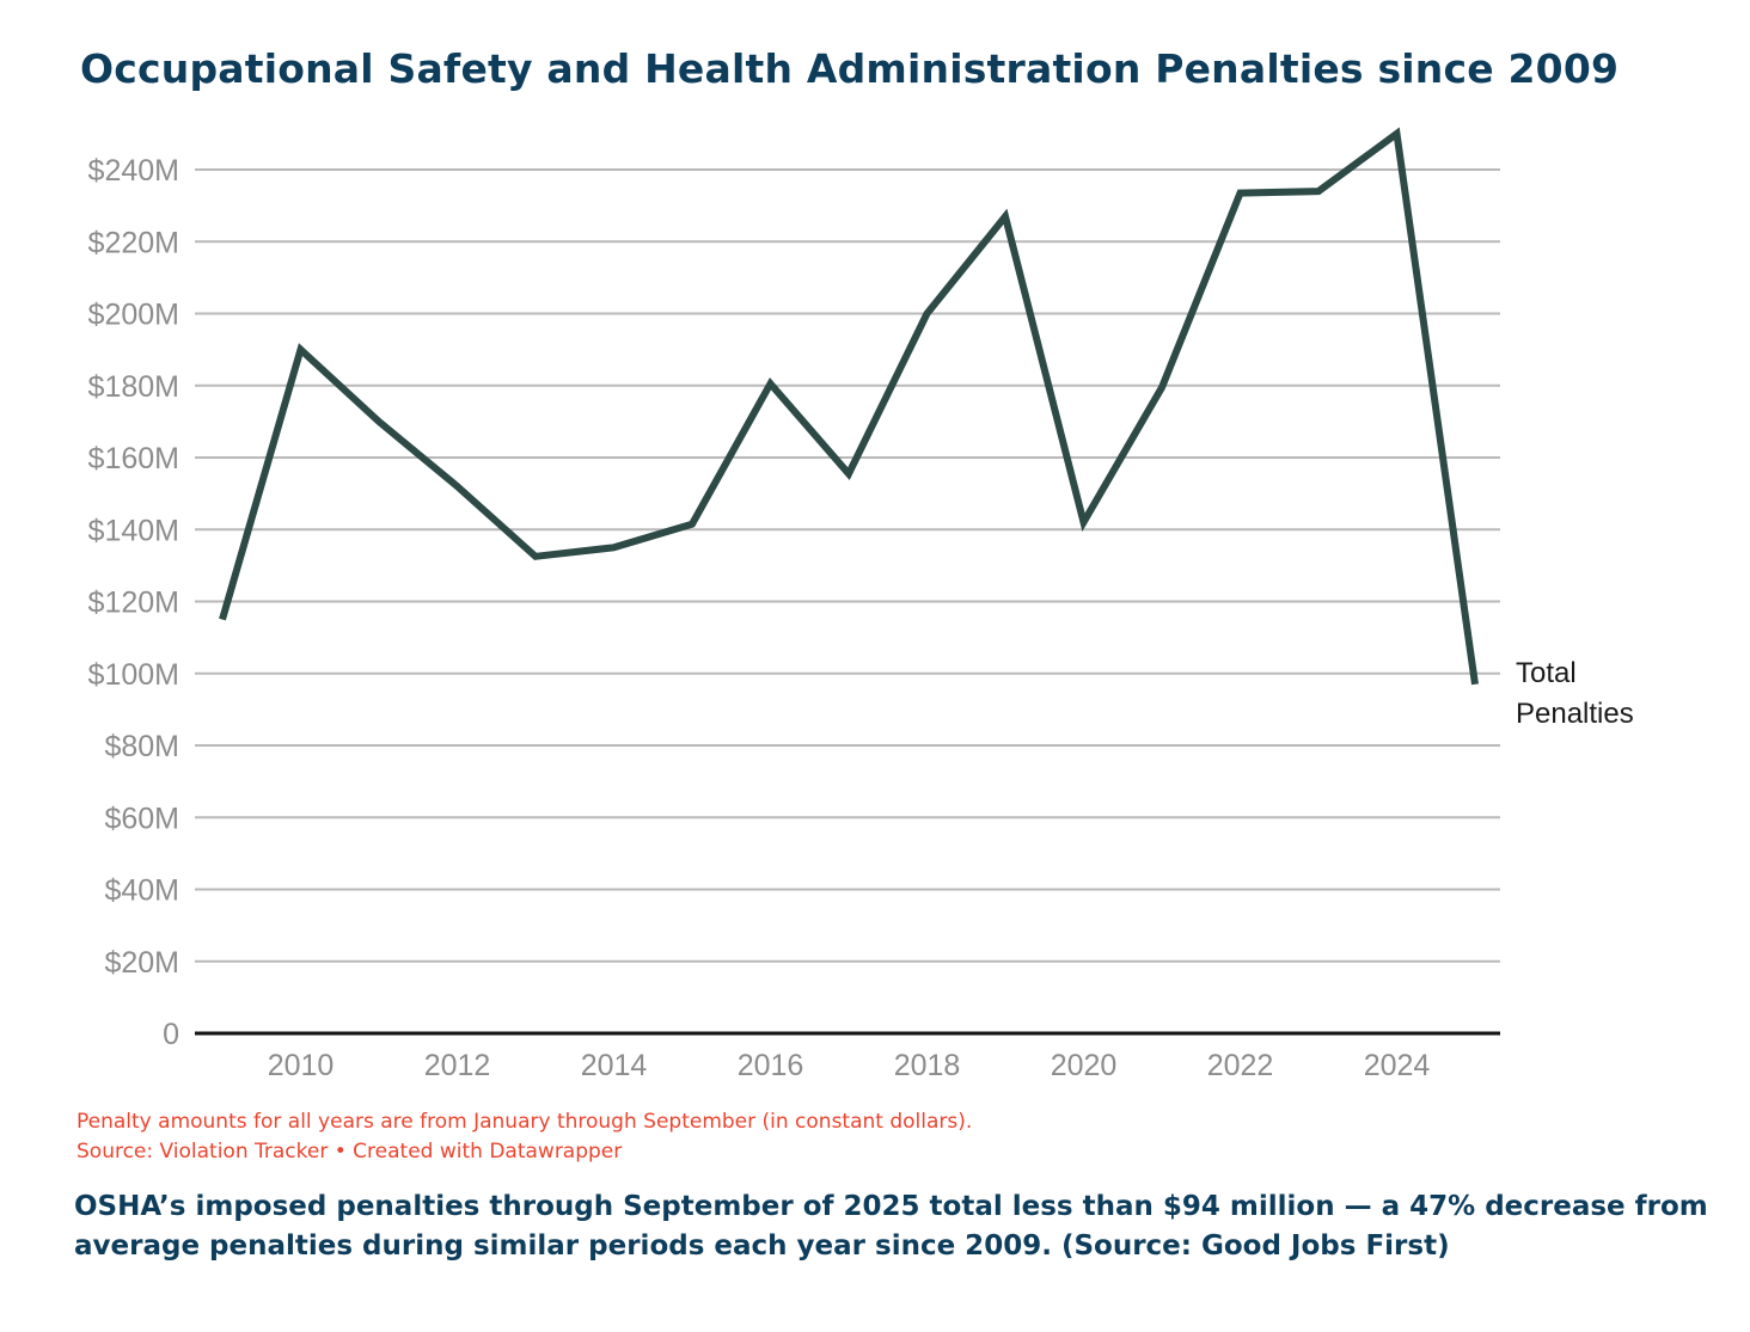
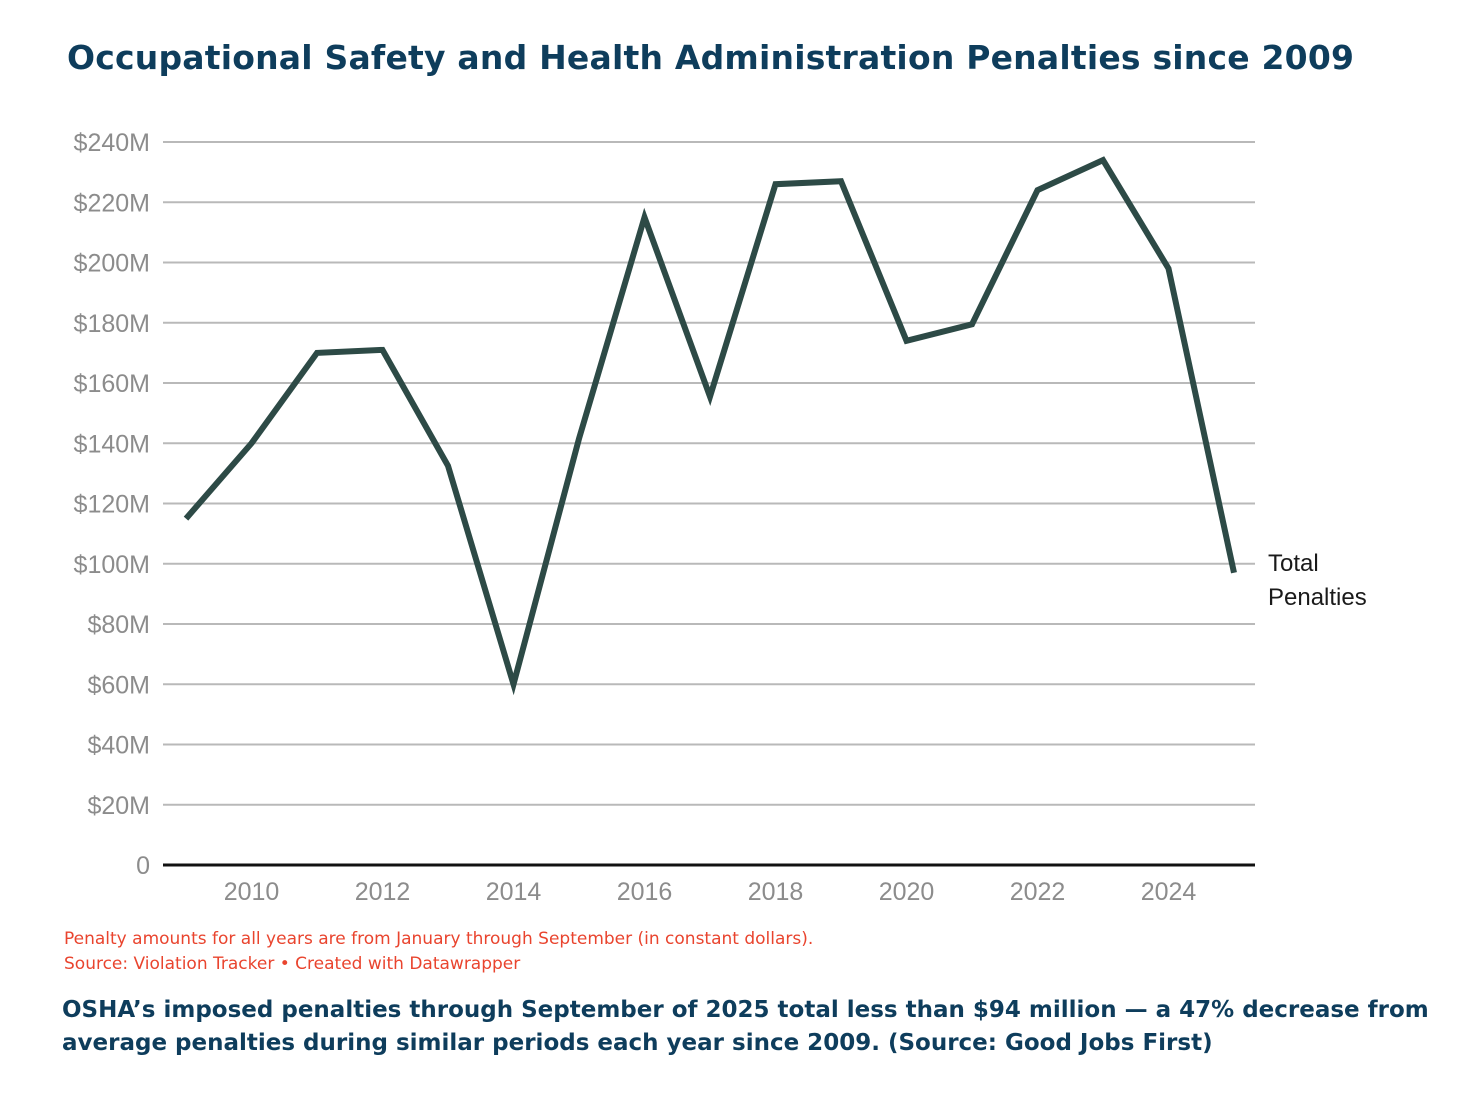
2010: $190M -> $140M
2012: $152M -> $171M
2014: $135M -> $60M
2016: $180M -> $215M
2018: $200M -> $226M
2020: $142M -> $174M
2022: $234M -> $224M
2024: $250M -> $198M
